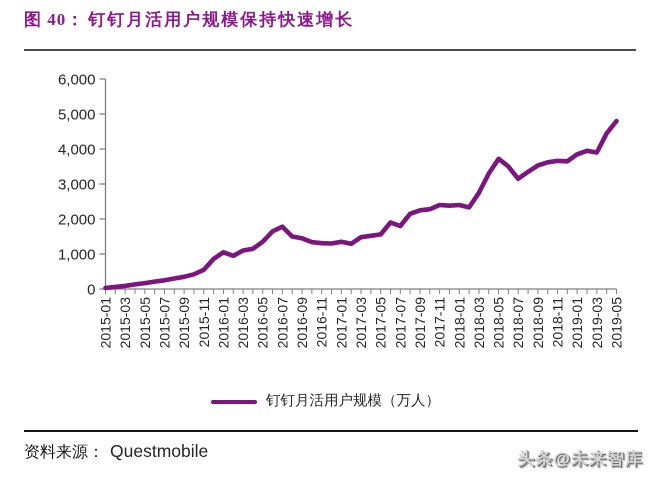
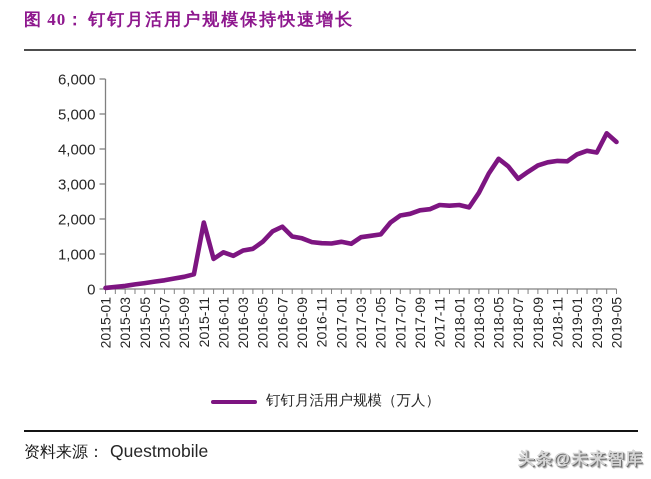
2015-11: 600 -> 1900
2017-07: 1800 -> 2100
2019-05: 4800 -> 4200
